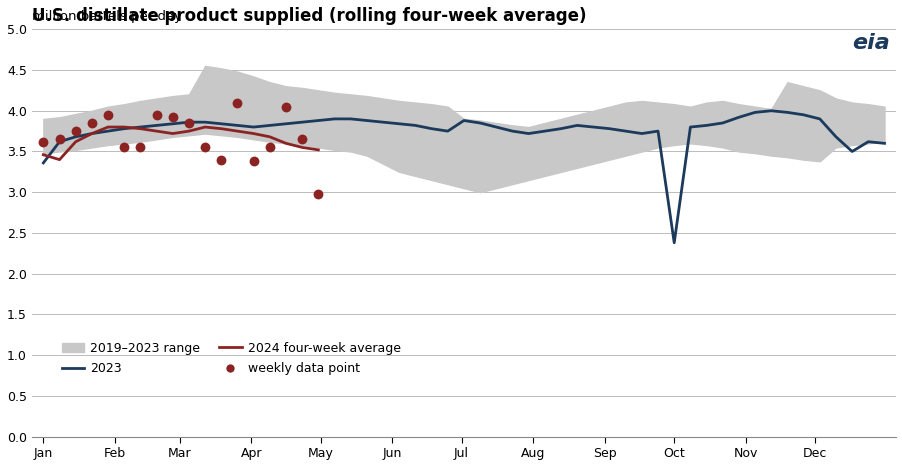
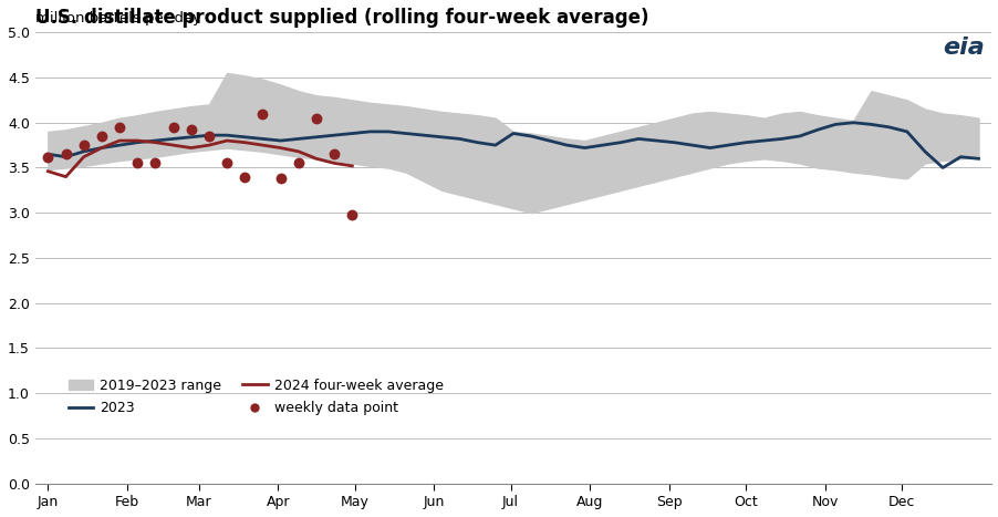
2023/Jan: 3.36 -> 3.65
2023/Oct: 2.38 -> 3.78
